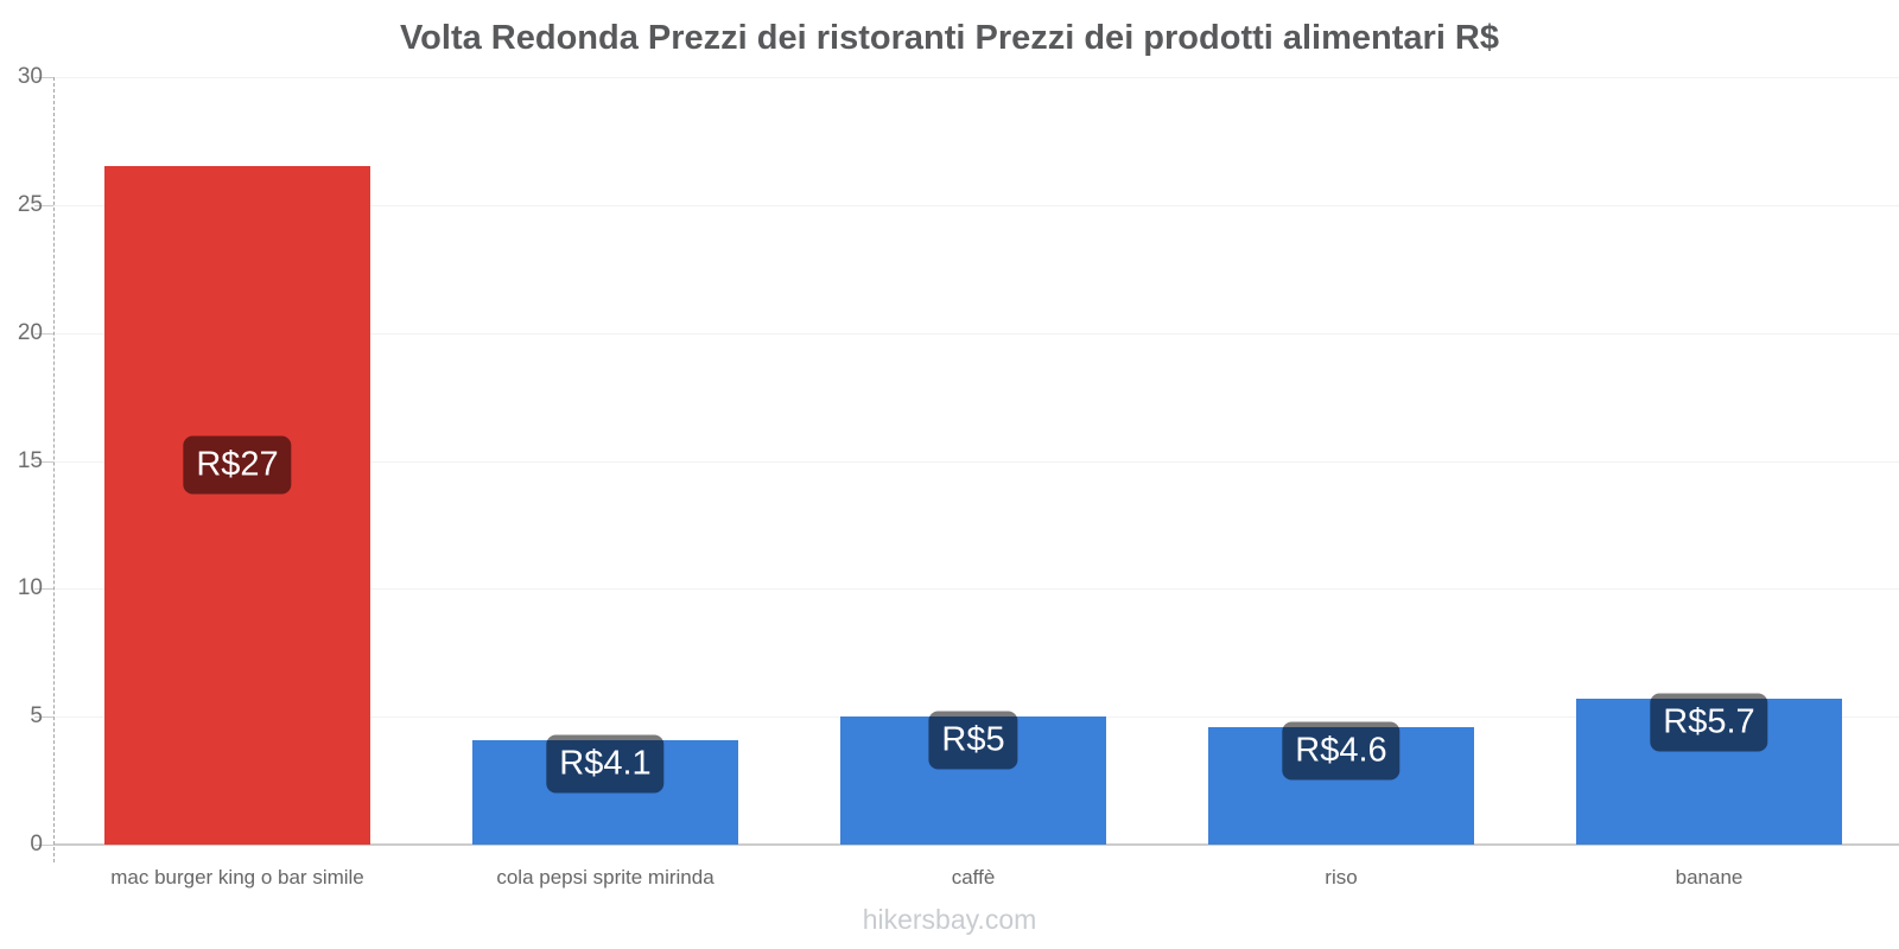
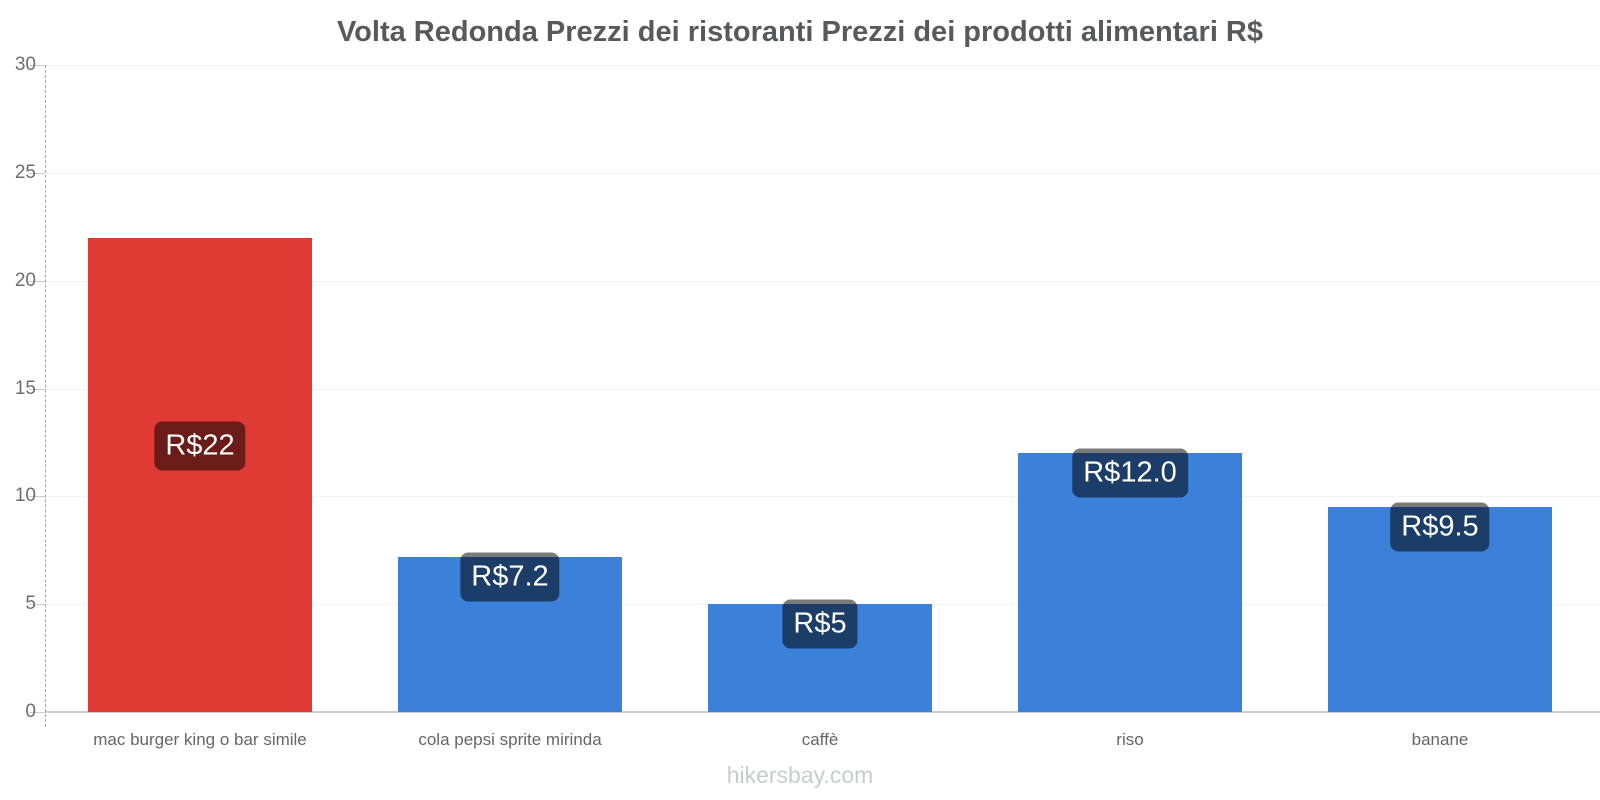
mac burger king o bar simile: 27 -> 22
cola pepsi sprite mirinda: 4.1 -> 7.2
riso: 4.6 -> 12.0
banane: 5.7 -> 9.5
